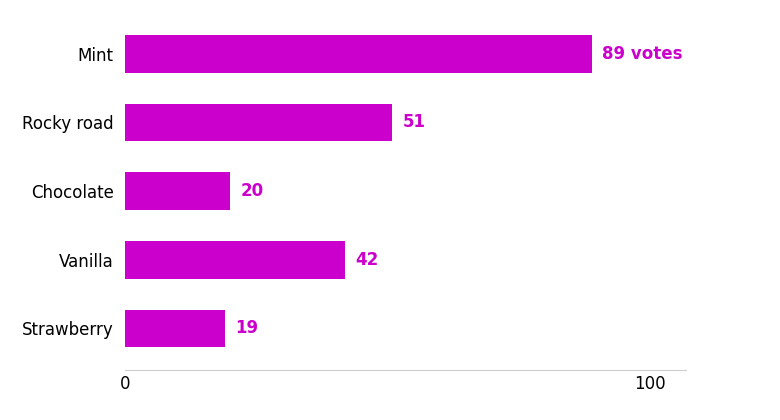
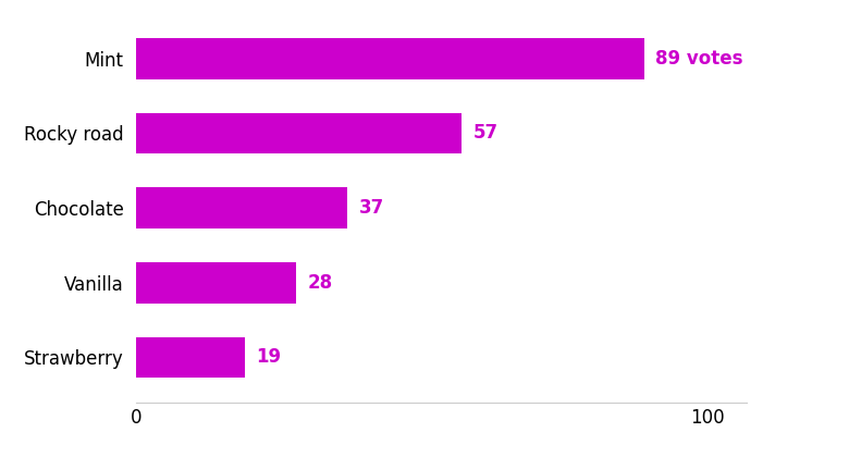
Rocky road: 51 -> 57
Chocolate: 20 -> 37
Vanilla: 42 -> 28
